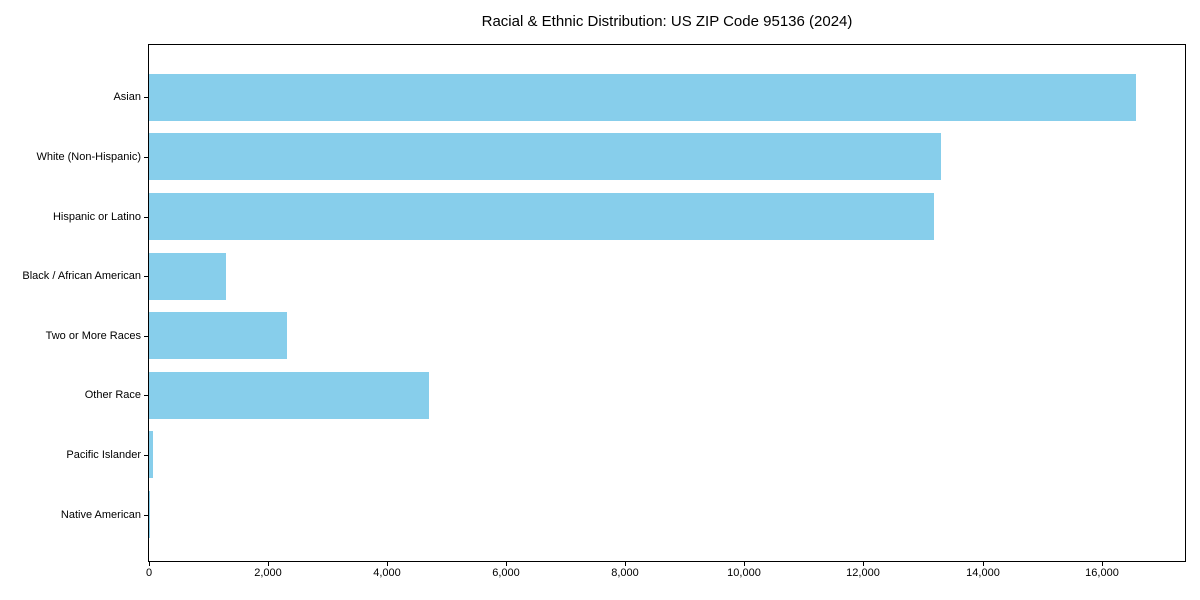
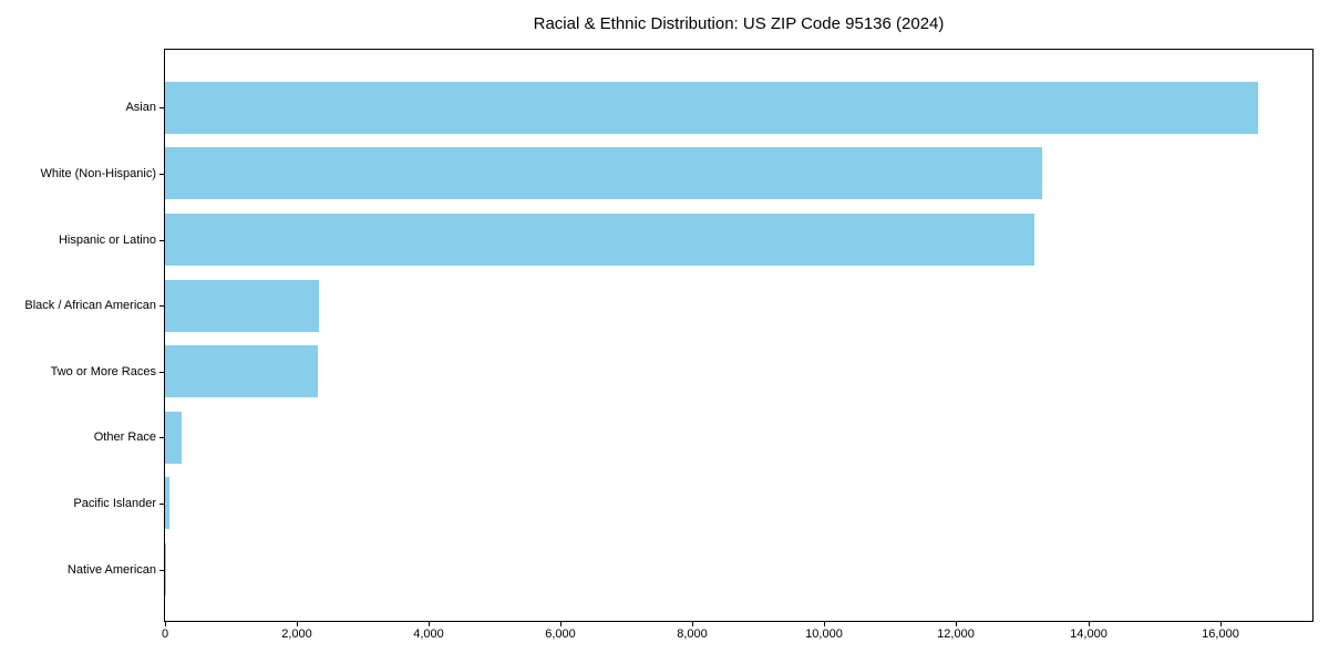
Black / African American: 1300 -> 2300
Other Race: 4700 -> 200
